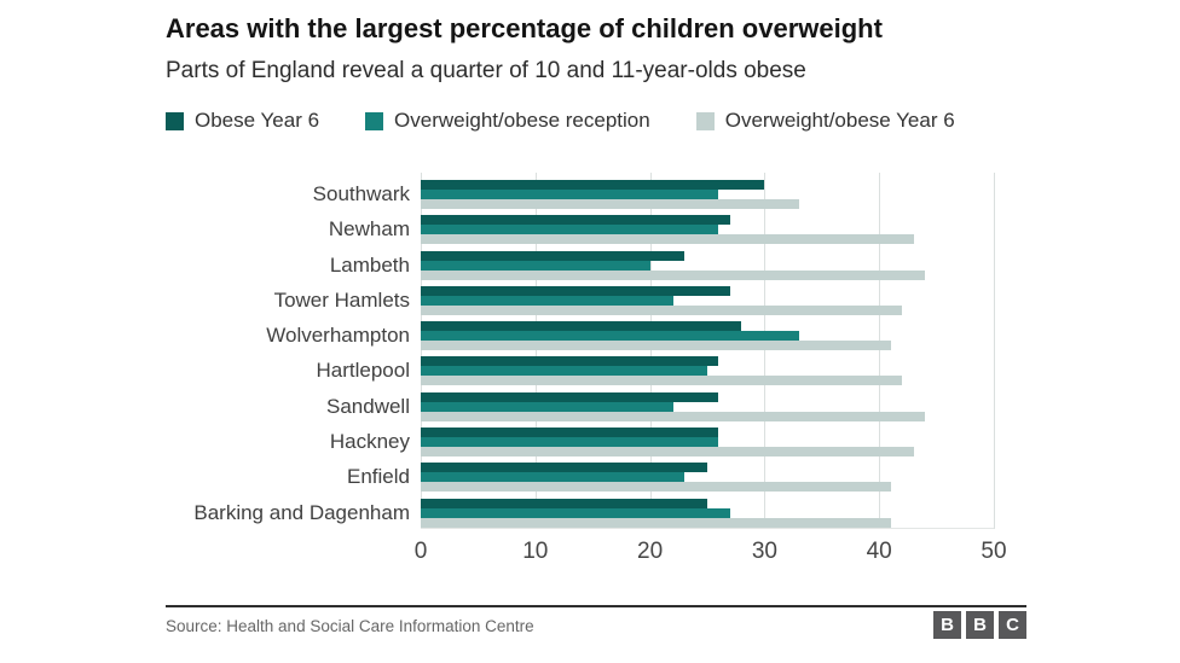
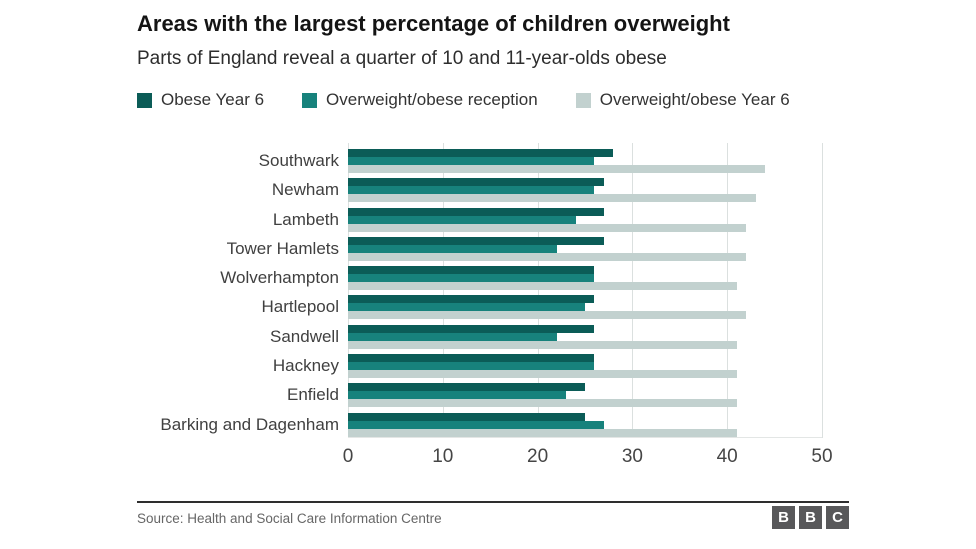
Obese Year 6/Southwark: 30 -> 28
Overweight/obese Year 6/Southwark: 33 -> 44
Obese Year 6/Lambeth: 23 -> 27
Overweight/obese reception/Lambeth: 20 -> 24
Overweight/obese Year 6/Lambeth: 44 -> 42
Obese Year 6/Wolverhampton: 28 -> 26
Overweight/obese reception/Wolverhampton: 33 -> 26
Overweight/obese Year 6/Sandwell: 44 -> 41
Overweight/obese Year 6/Hackney: 43 -> 41
